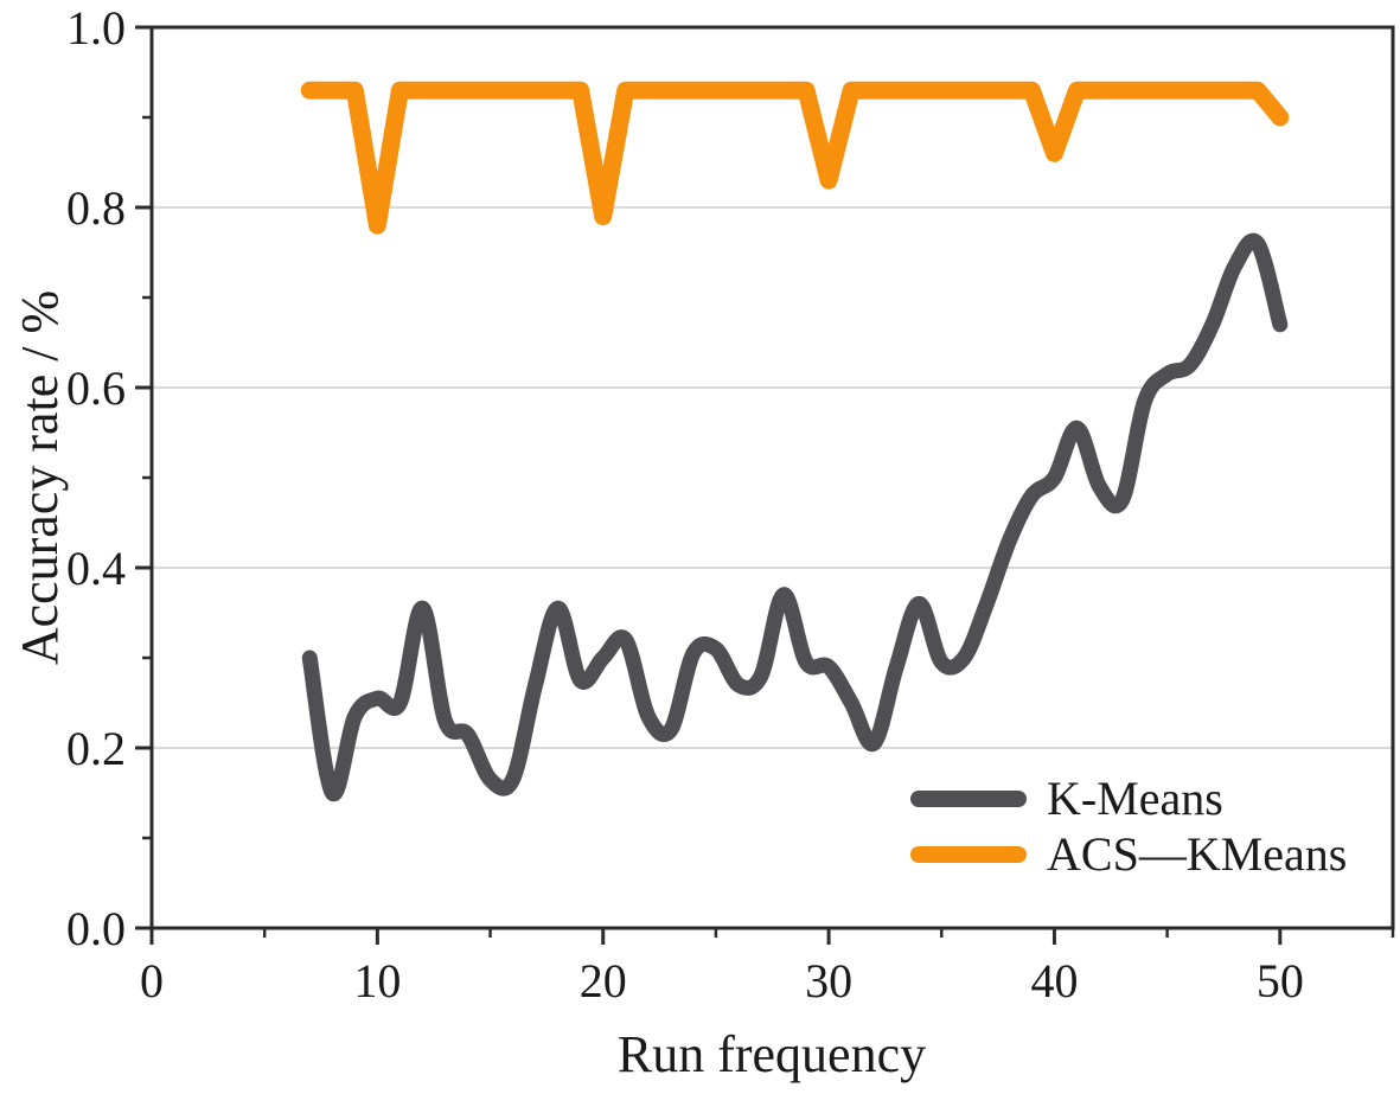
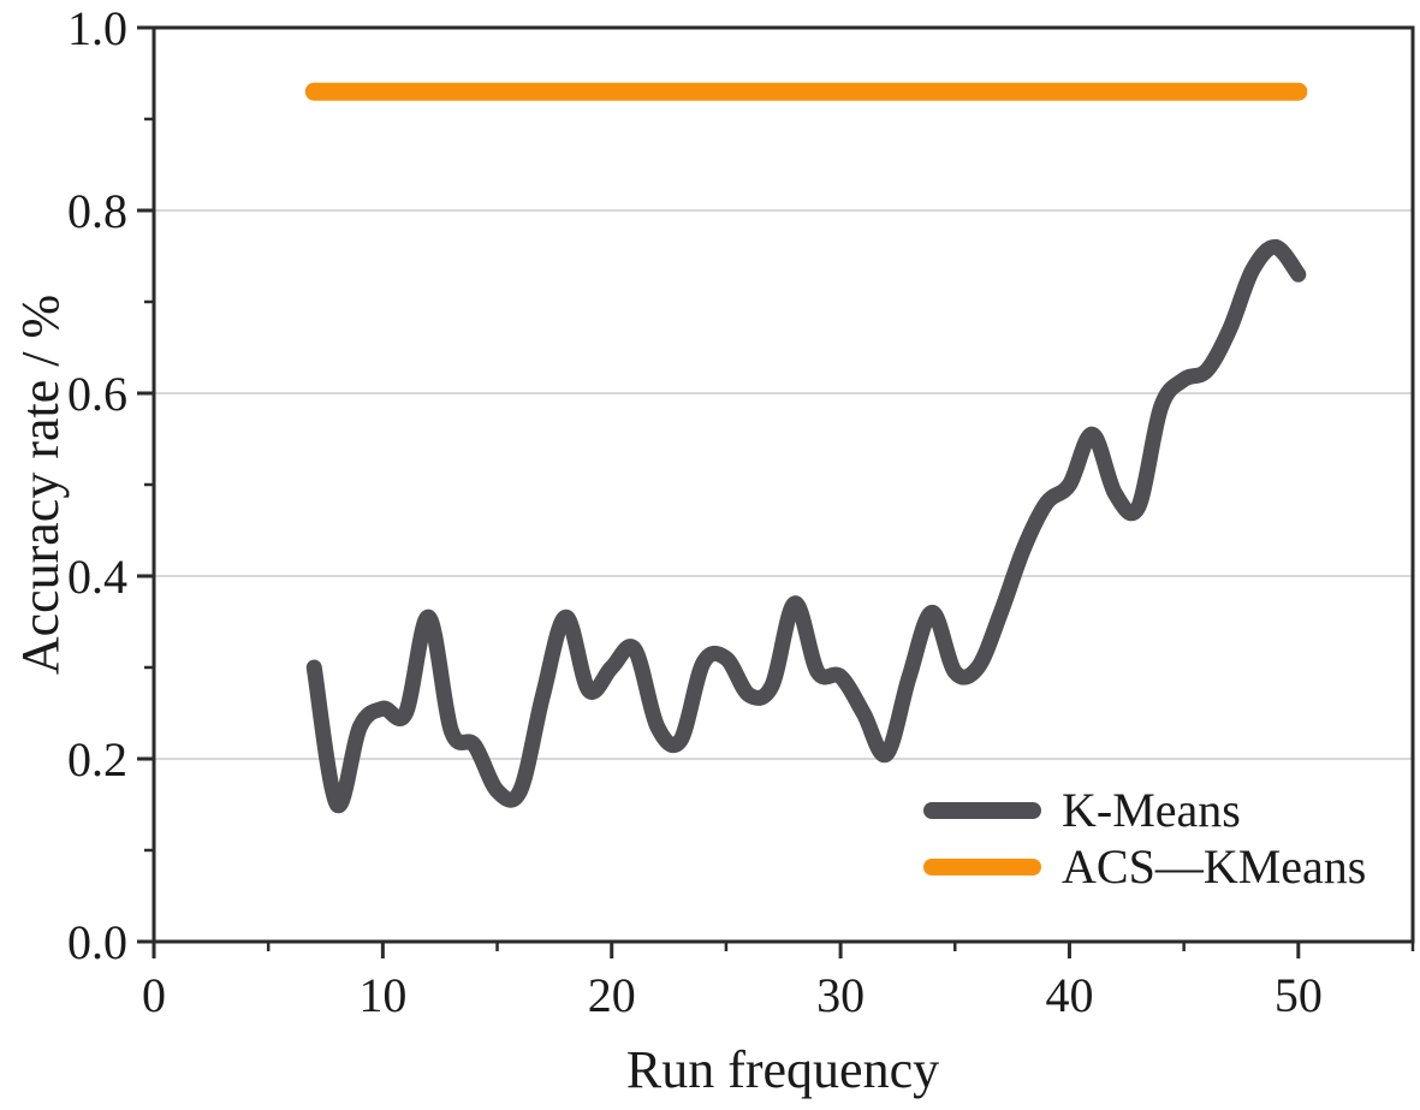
ACS—KMeans/10: 0.78 -> 0.93
ACS—KMeans/20: 0.79 -> 0.93
ACS—KMeans/30: 0.83 -> 0.93
ACS—KMeans/40: 0.86 -> 0.93
K-Means/50: 0.67 -> 0.73
ACS—KMeans/50: 0.90 -> 0.93
